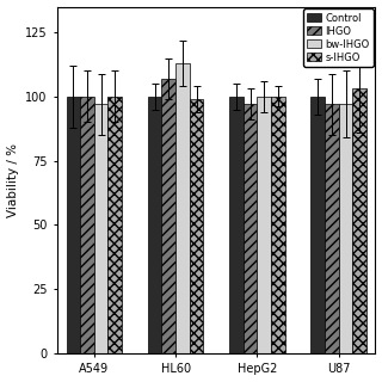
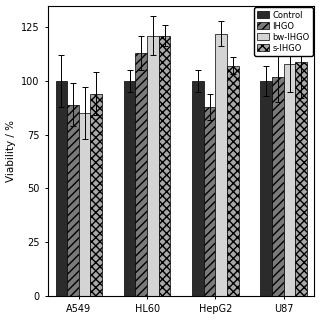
IHGO/A549: 100 -> 89
bw-IHGO/A549: 97 -> 85
s-IHGO/A549: 100 -> 94
IHGO/HL60: 107 -> 113
bw-IHGO/HL60: 113 -> 121
s-IHGO/HL60: 99 -> 121
IHGO/HepG2: 97 -> 88
bw-IHGO/HepG2: 100 -> 122
s-IHGO/HepG2: 100 -> 107
IHGO/U87: 97 -> 102
bw-IHGO/U87: 97 -> 108
s-IHGO/U87: 103 -> 109
